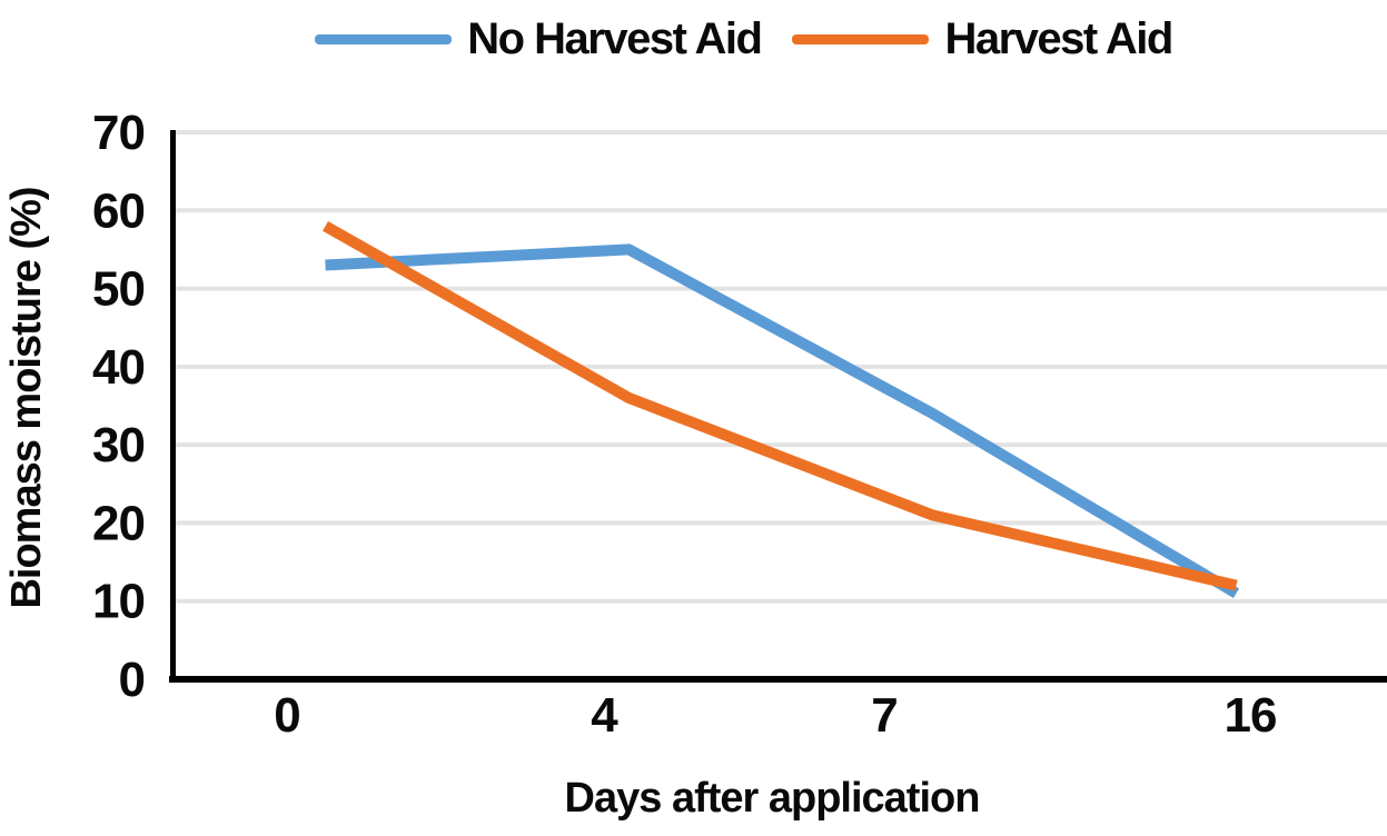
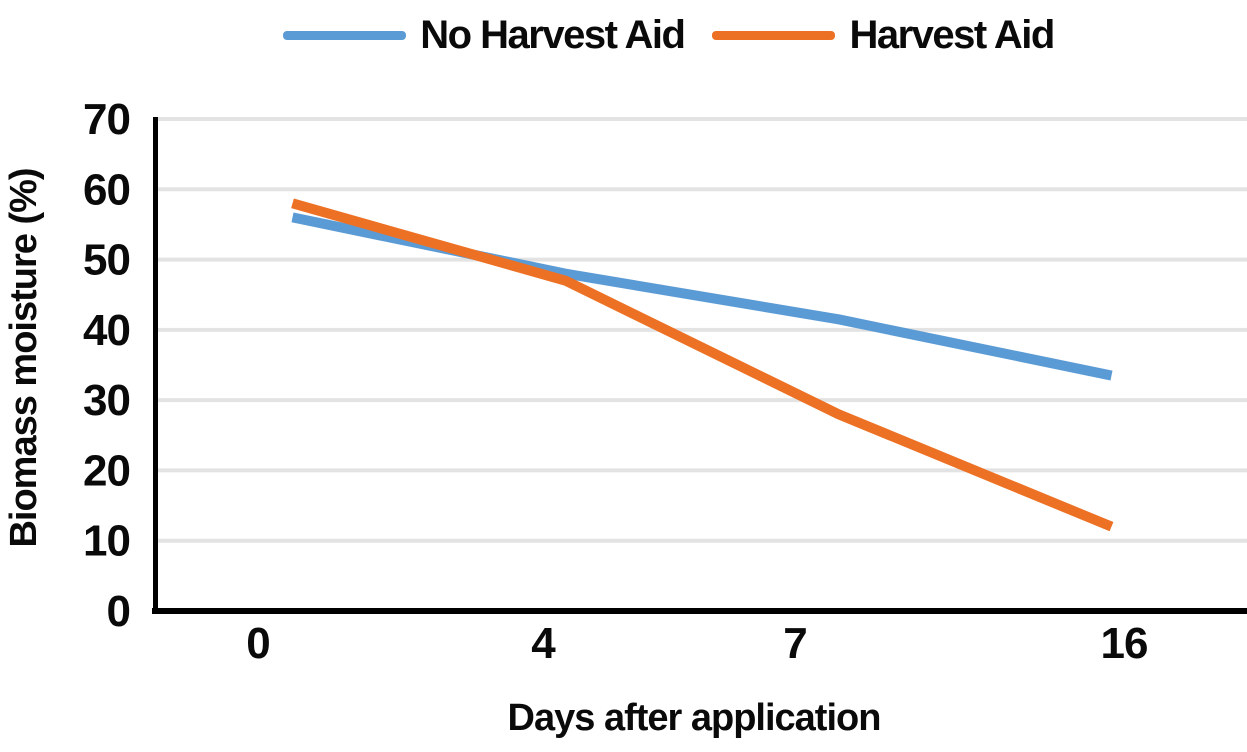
No Harvest Aid/0: 53 -> 56
No Harvest Aid/4: 55 -> 48
Harvest Aid/4: 36 -> 47
No Harvest Aid/7: 34 -> 42
Harvest Aid/7: 21 -> 28
No Harvest Aid/16: 11 -> 34
